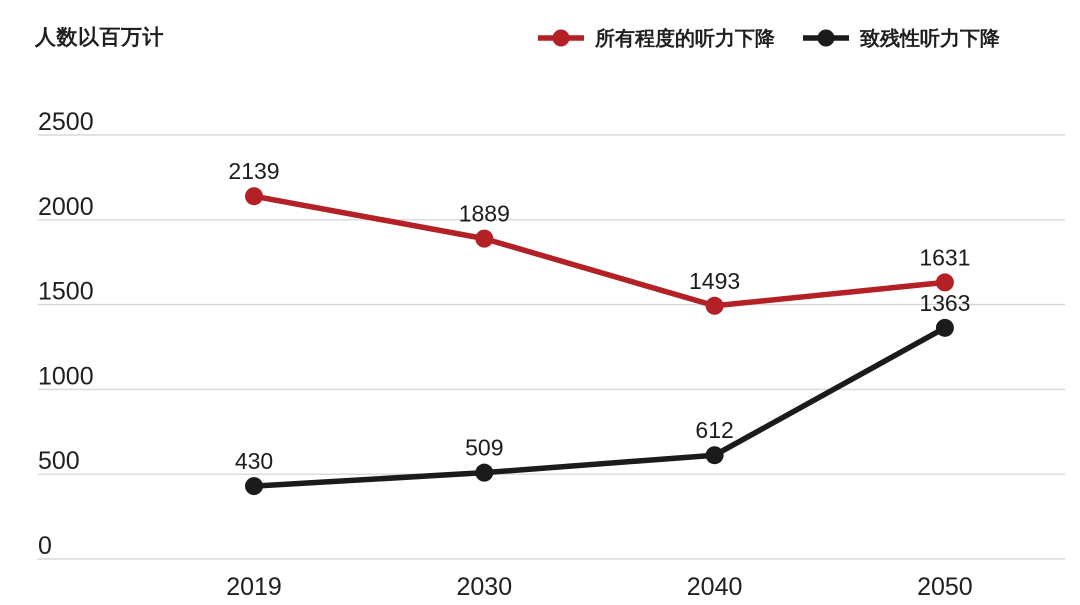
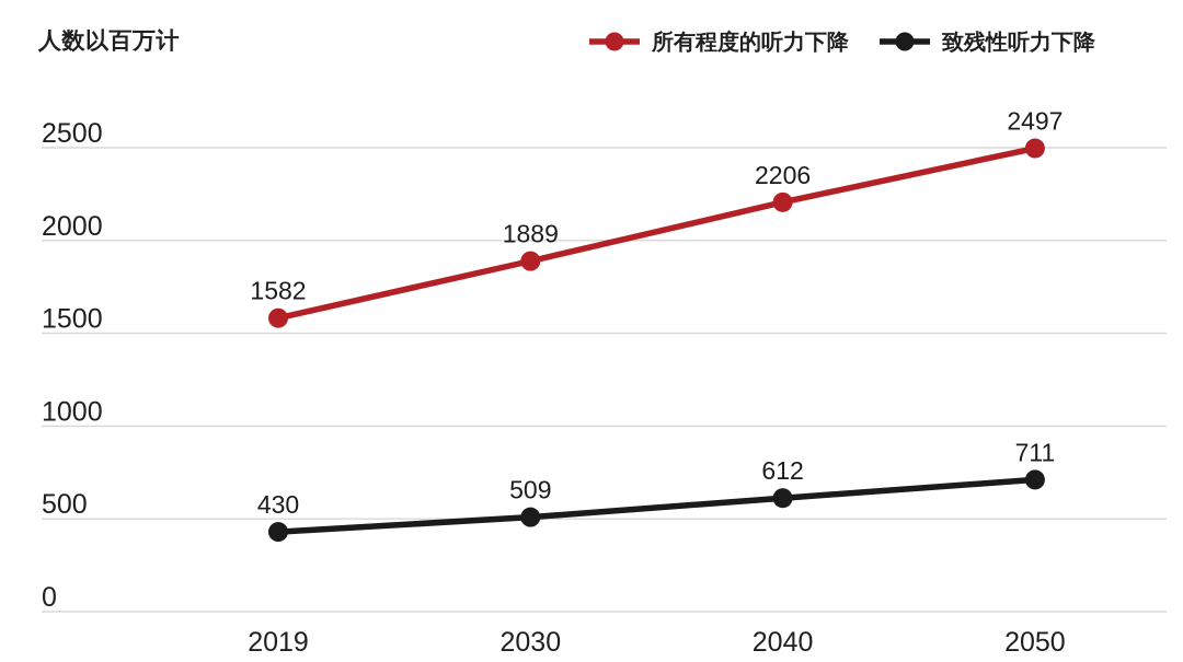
所有程度的听力下降/2019: 2139 -> 1582
所有程度的听力下降/2040: 1493 -> 2206
所有程度的听力下降/2050: 1631 -> 2497
致残性听力下降/2050: 1363 -> 711
